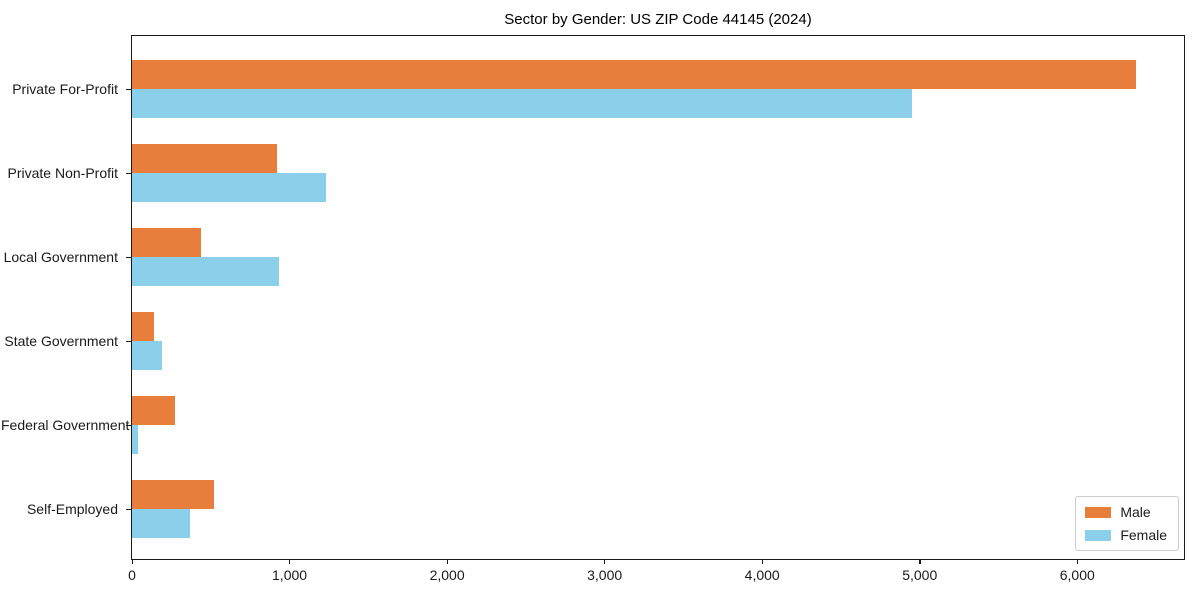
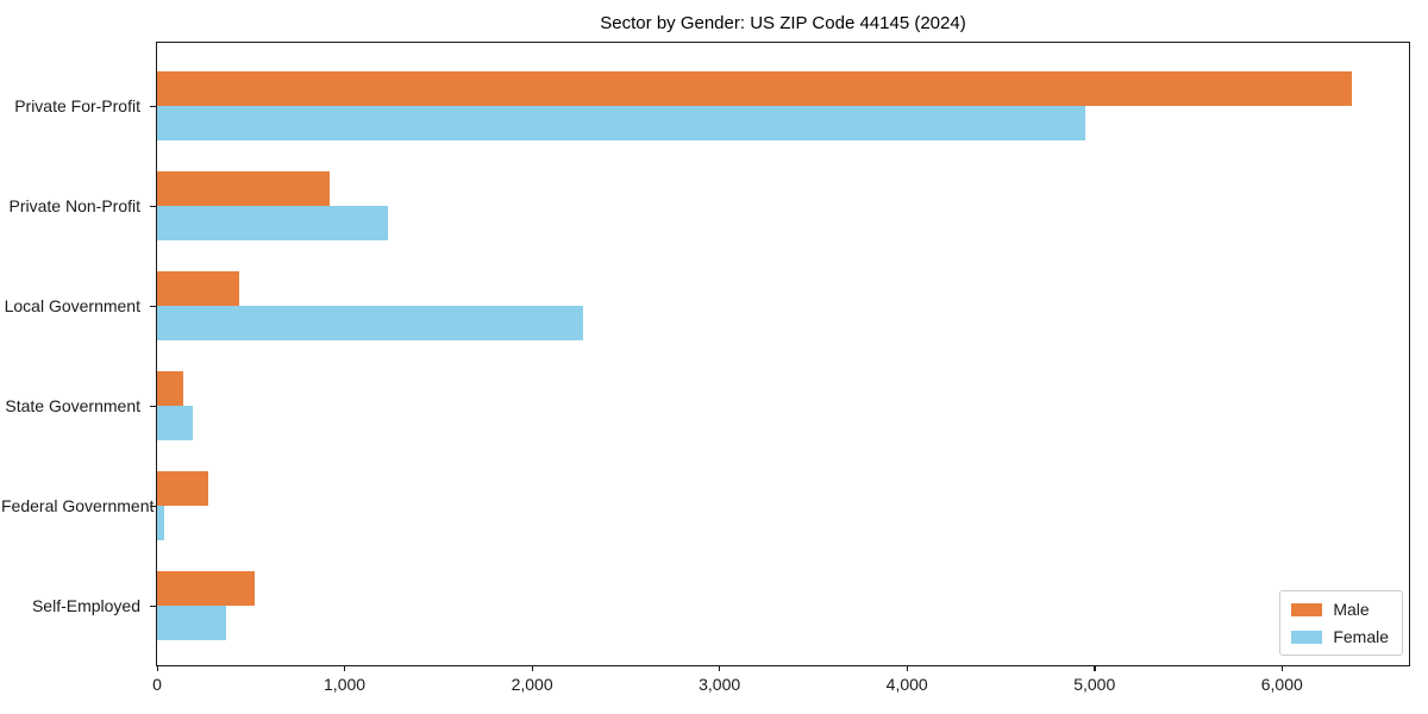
Female/Local Government: 930 -> 2270
